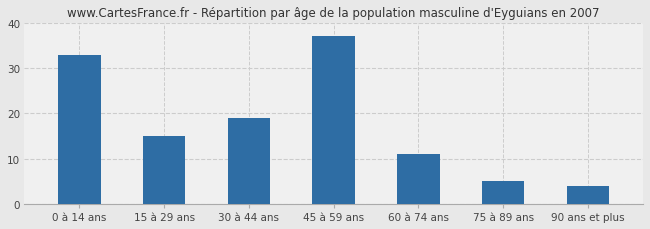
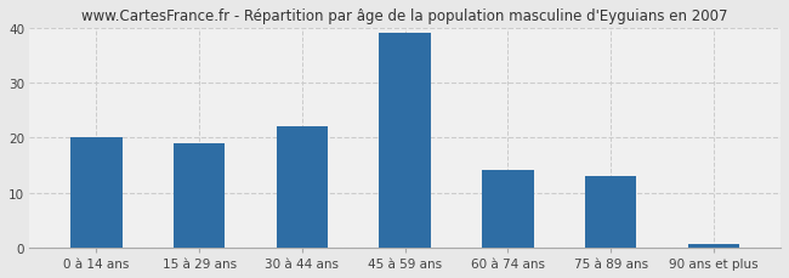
0 à 14 ans: 33.0 -> 20.0
15 à 29 ans: 15.0 -> 19.0
30 à 44 ans: 19.0 -> 22.0
45 à 59 ans: 37.0 -> 39.0
60 à 74 ans: 11.0 -> 14.0
75 à 89 ans: 5.0 -> 13.0
90 ans et plus: 4.0 -> 0.5
